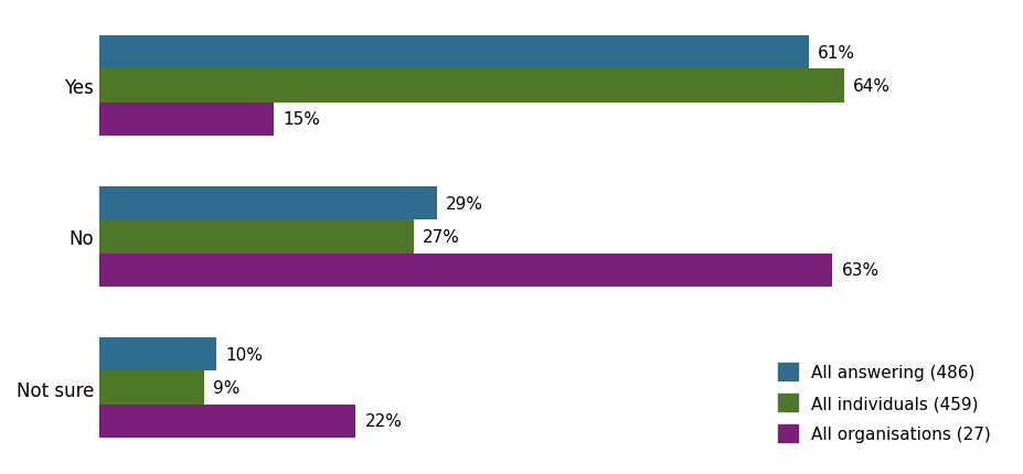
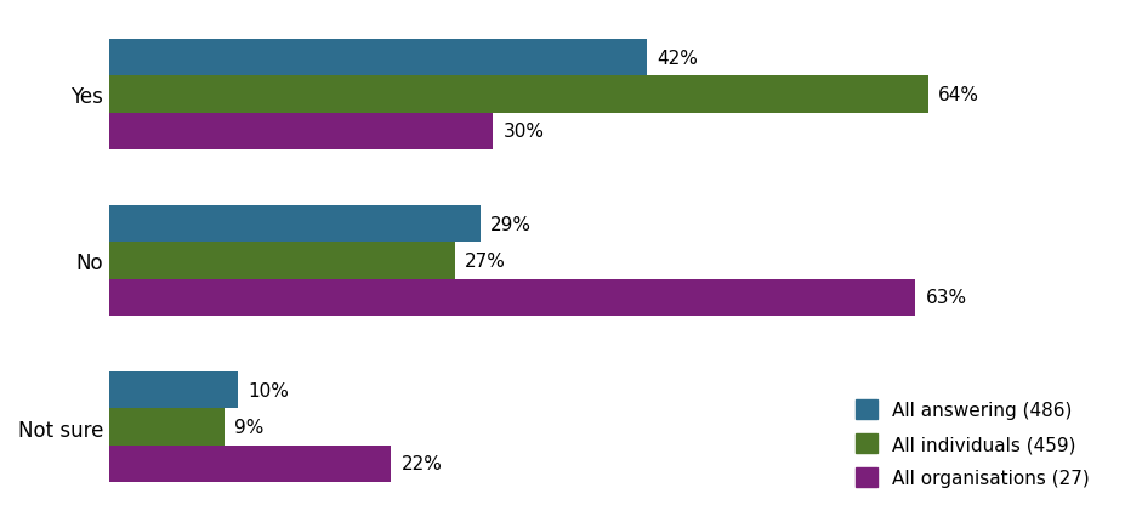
All answering (486)/Yes: 61% -> 42%
All organisations (27)/Yes: 15% -> 30%
